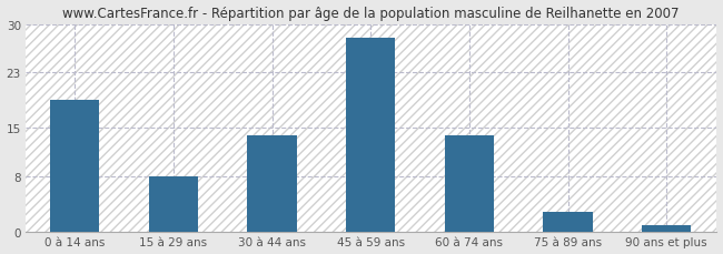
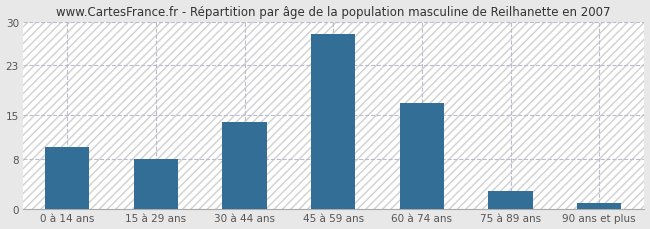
0 à 14 ans: 19 -> 10
60 à 74 ans: 14 -> 17
